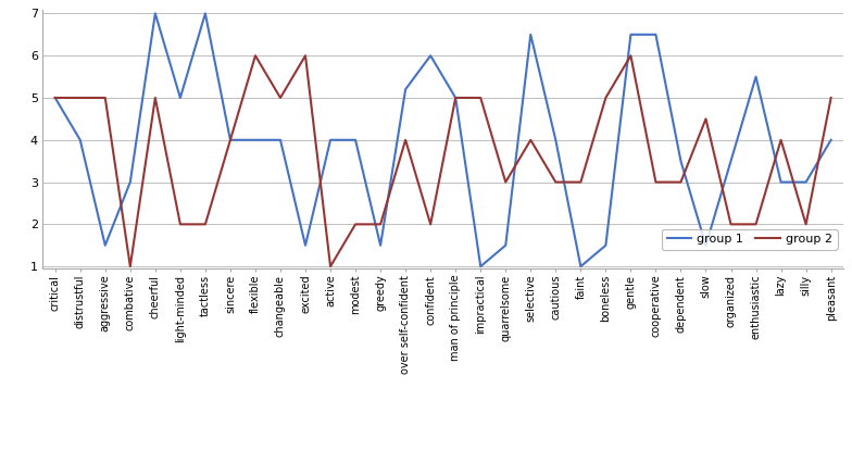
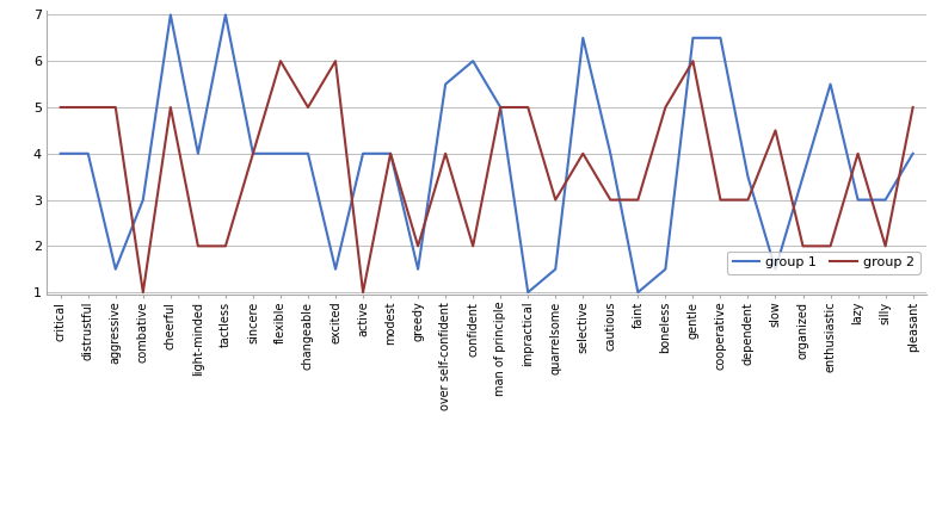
group 1/critical: 5.0 -> 4.0
group 1/light-minded: 5.0 -> 4.0
group 2/modest: 2.0 -> 4.0
group 1/over self-confident: 5.2 -> 5.5
